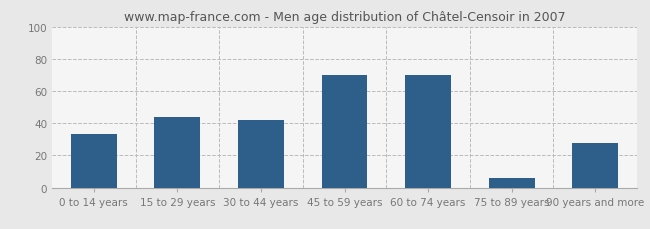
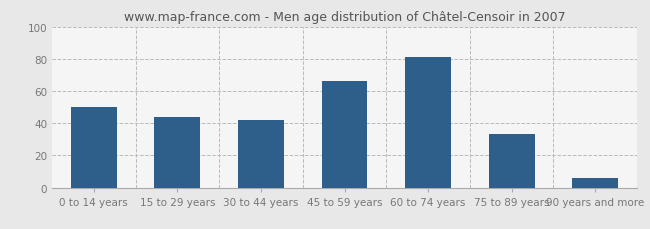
0 to 14 years: 33 -> 50
45 to 59 years: 70 -> 66
60 to 74 years: 70 -> 81
75 to 89 years: 6 -> 33
90 years and more: 28 -> 6
